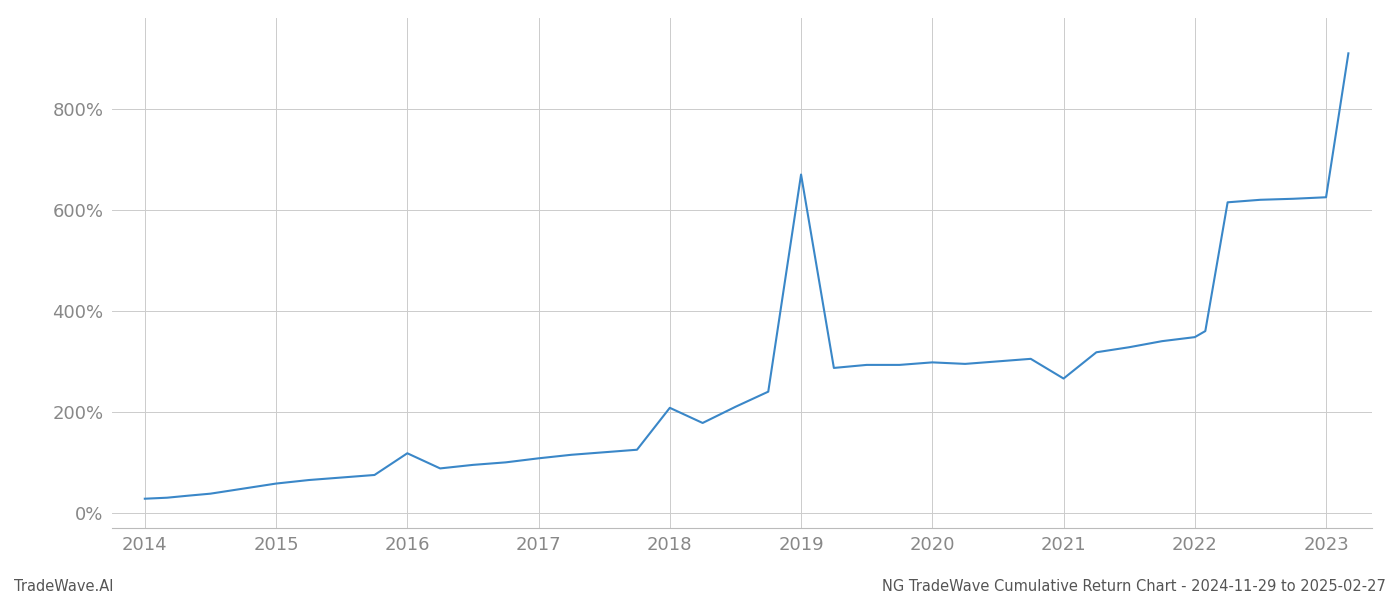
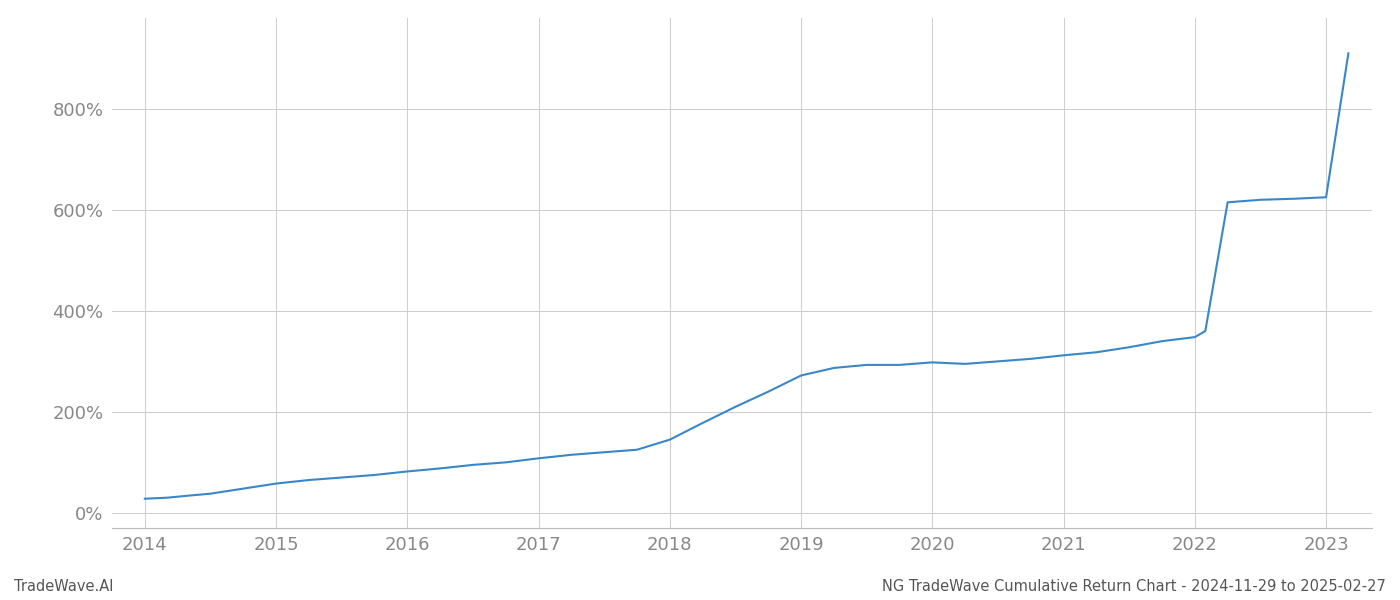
2016: 118% -> 82%
2018: 208% -> 145%
2019: 670% -> 272%
2021: 266% -> 312%
